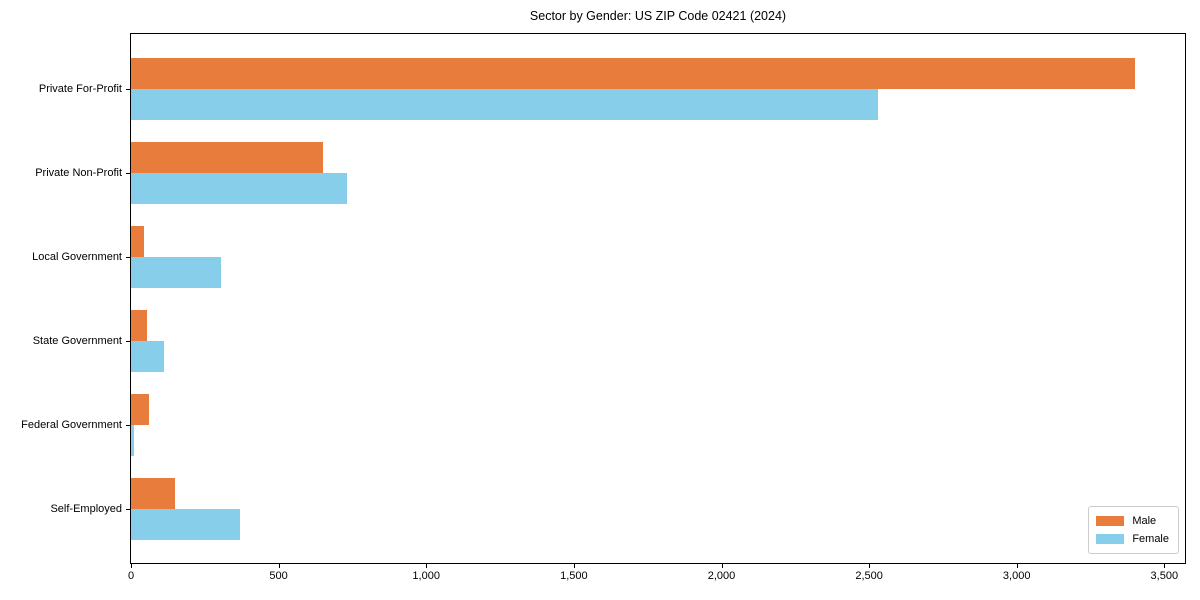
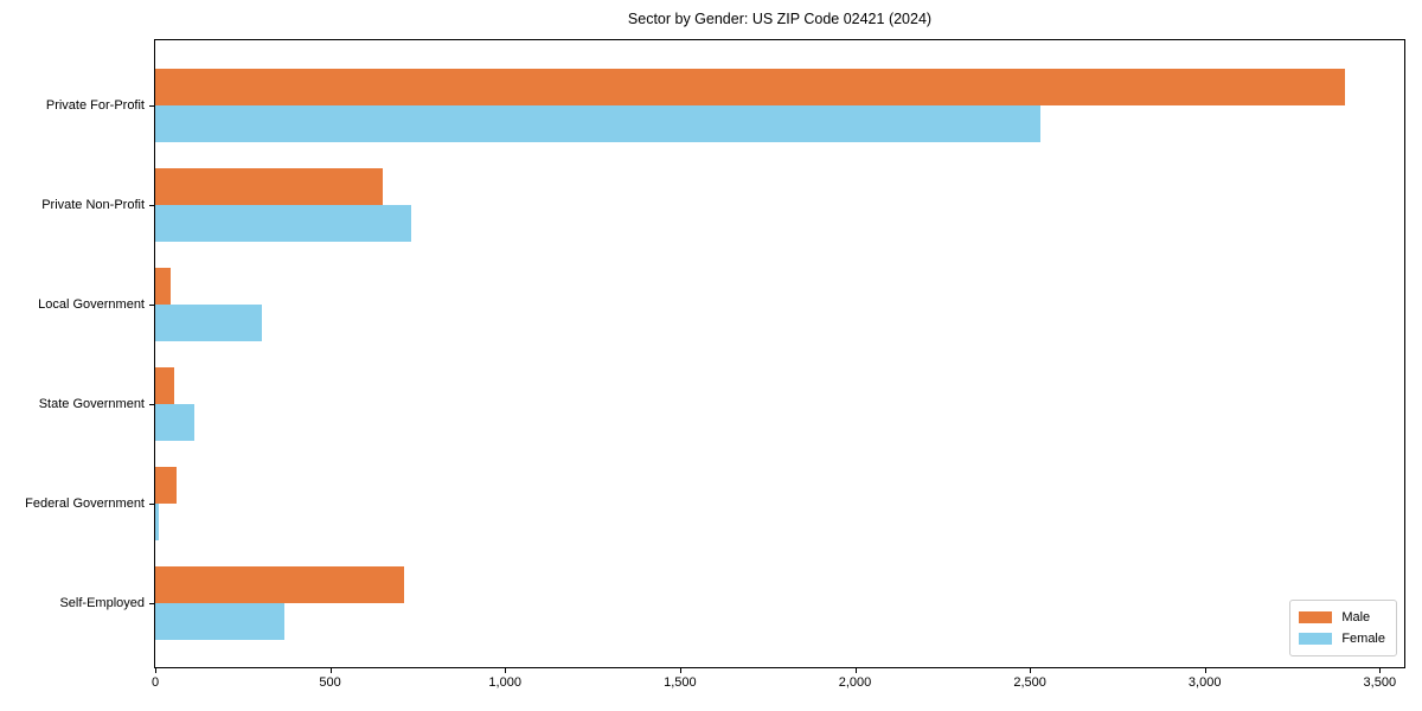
Male/Self-Employed: 150 -> 710
